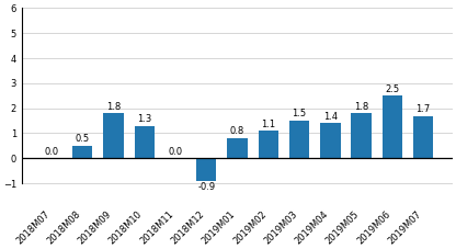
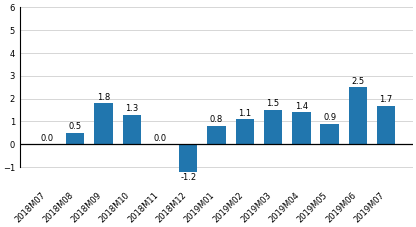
2018M12: -0.9 -> -1.2
2019M05: 1.8 -> 0.9
